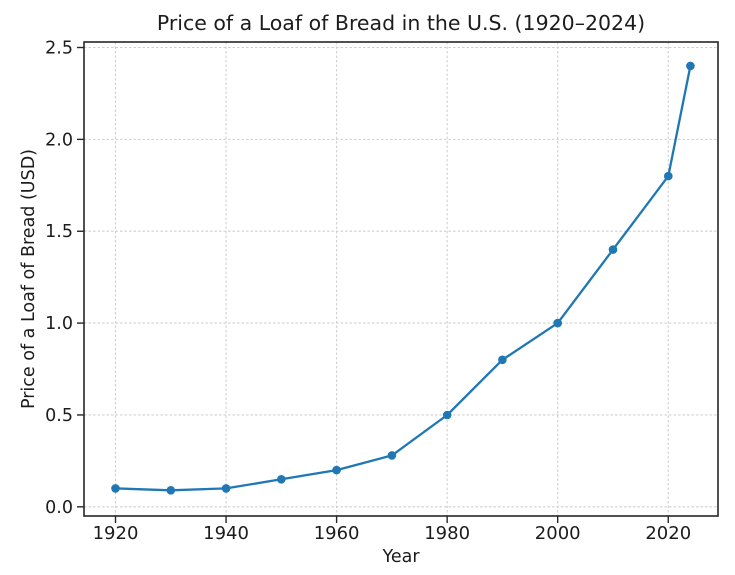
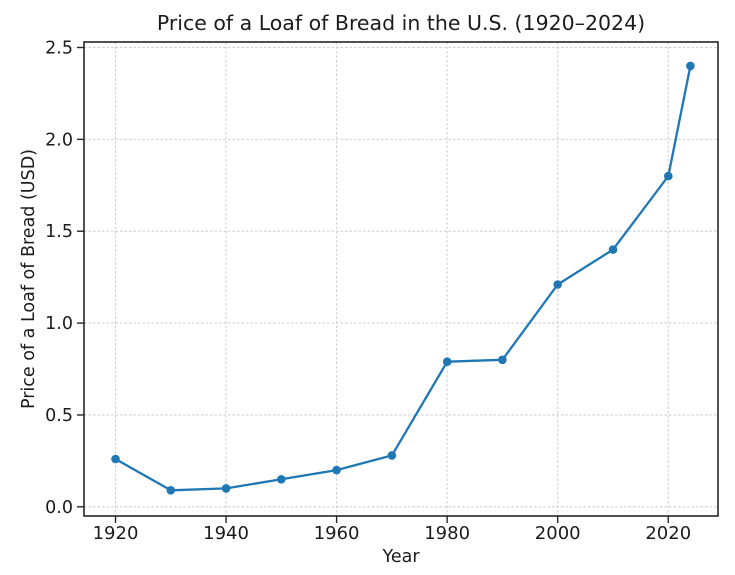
1920: 0.10 -> 0.26
1980: 0.50 -> 0.79
2000: 1.00 -> 1.21
